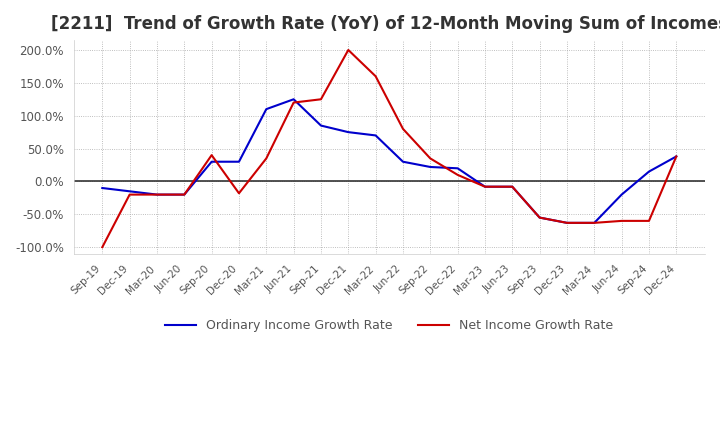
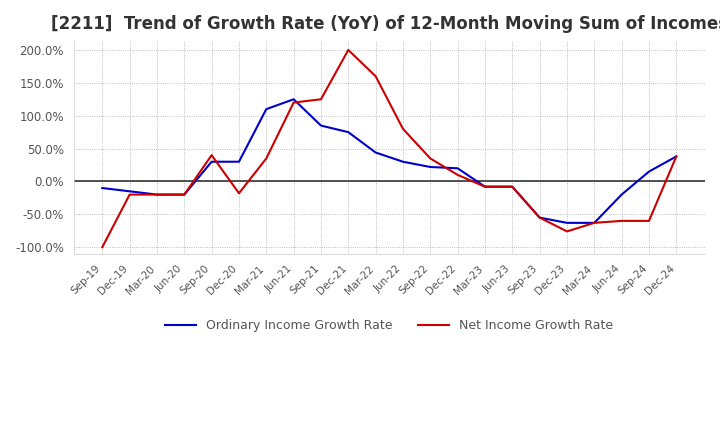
Ordinary Income Growth Rate/Mar-22: 70% -> 44%
Net Income Growth Rate/Dec-23: -63% -> -76%
